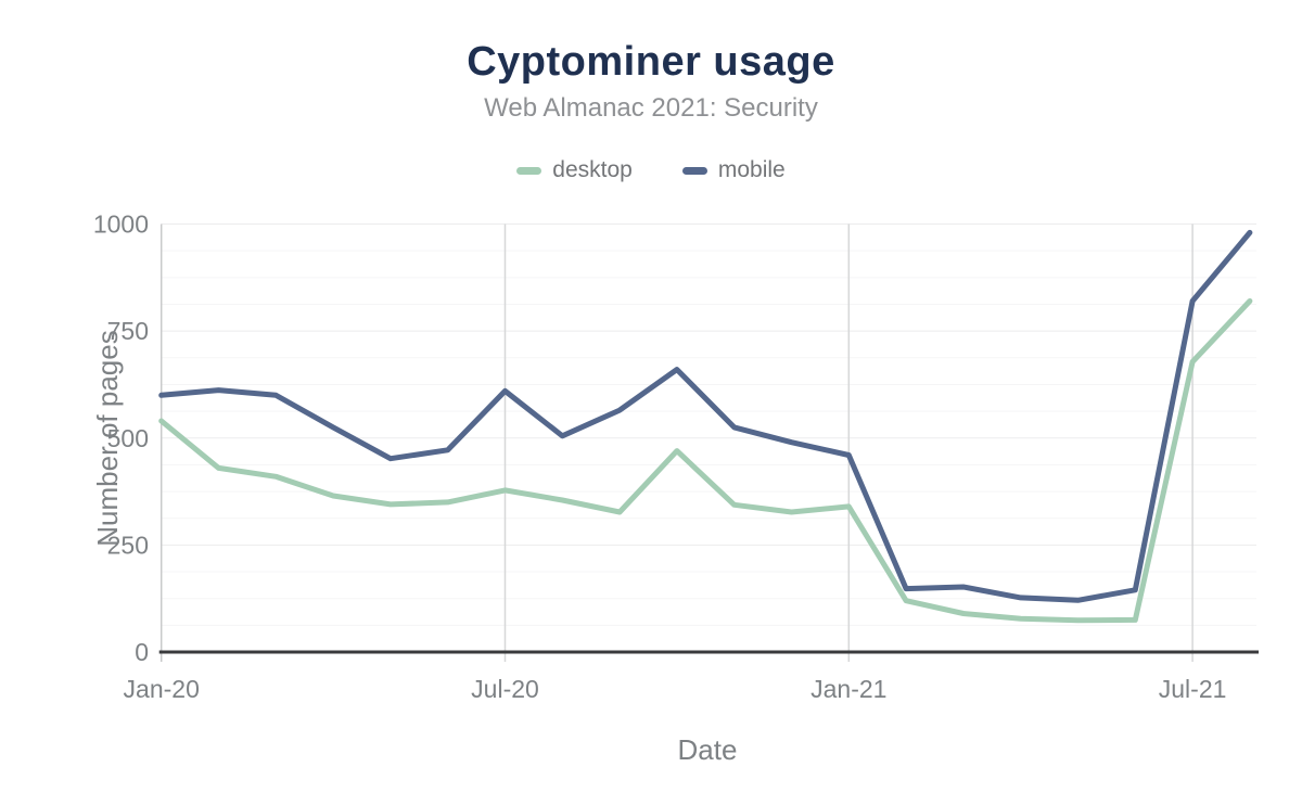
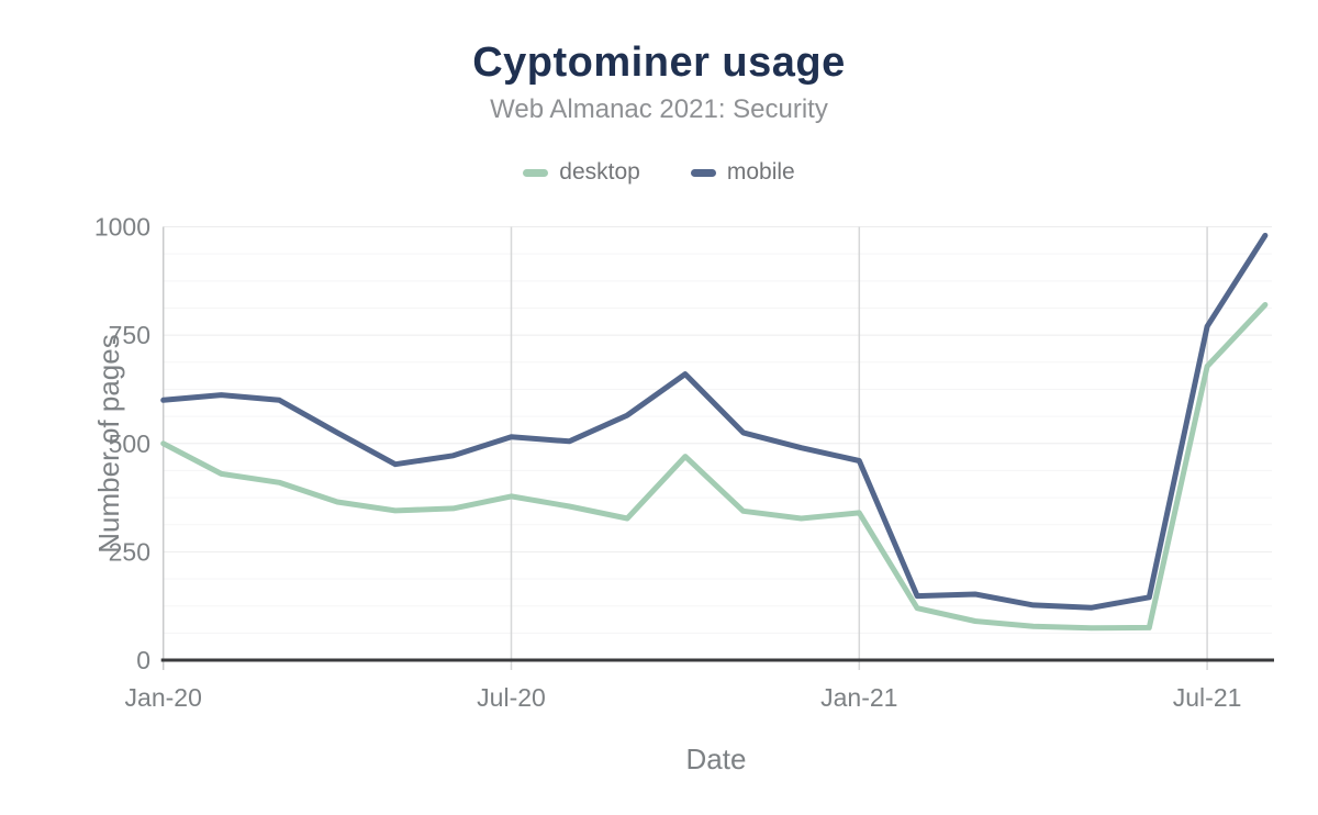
desktop/Jan-20: 540 -> 500
mobile/Jul-20: 610 -> 520
mobile/Jul-21: 820 -> 770
